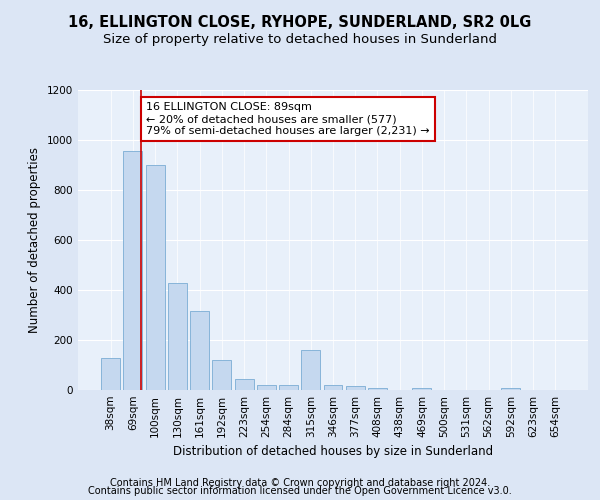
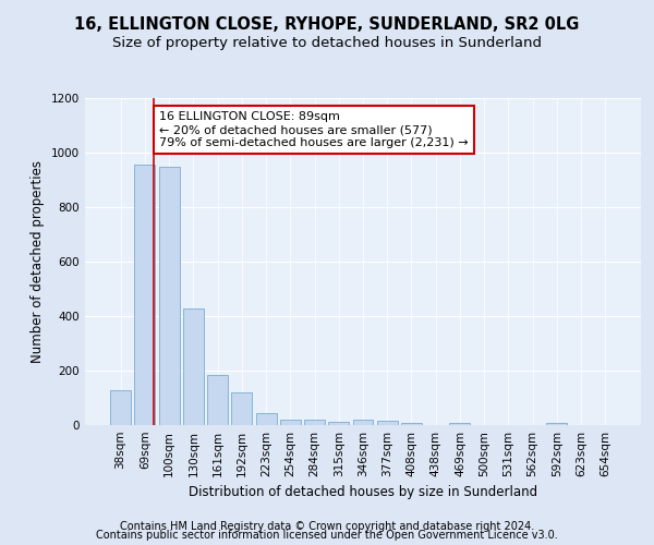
100sqm: 900 -> 947
161sqm: 315 -> 185
315sqm: 160 -> 14
